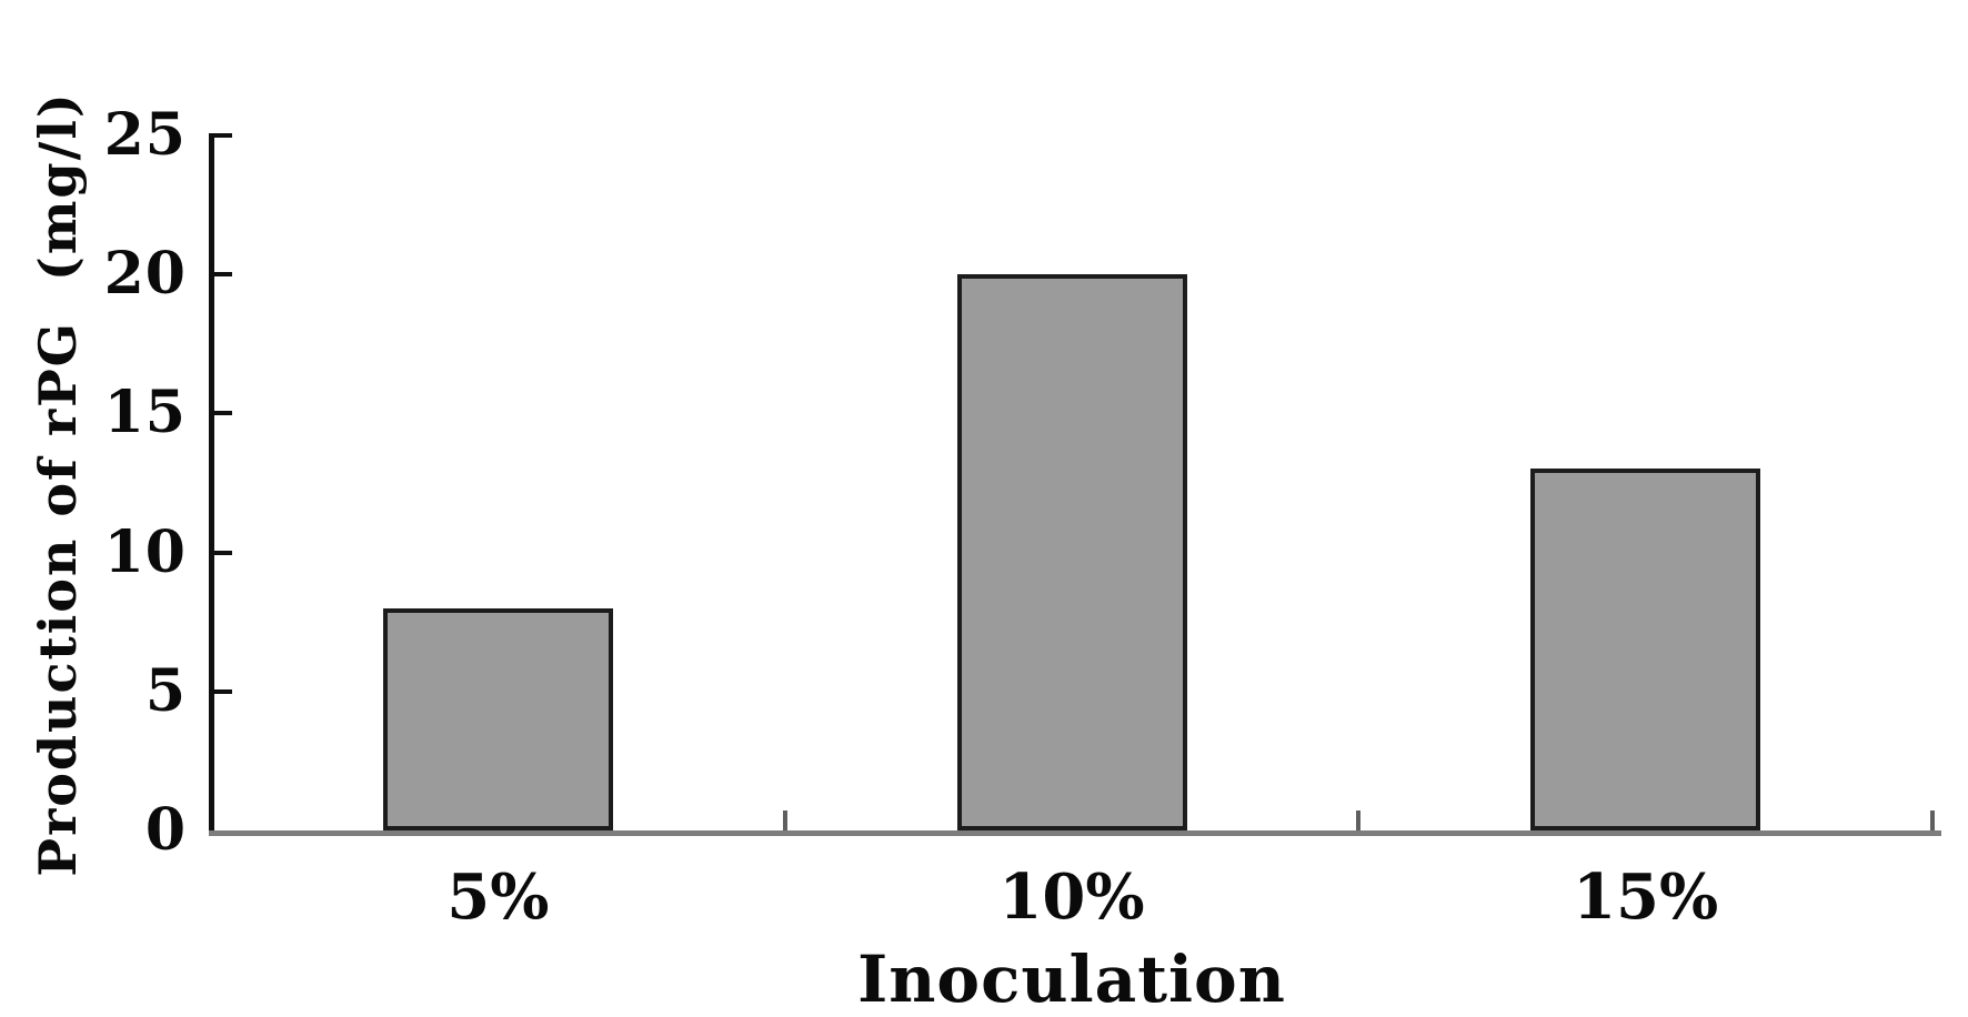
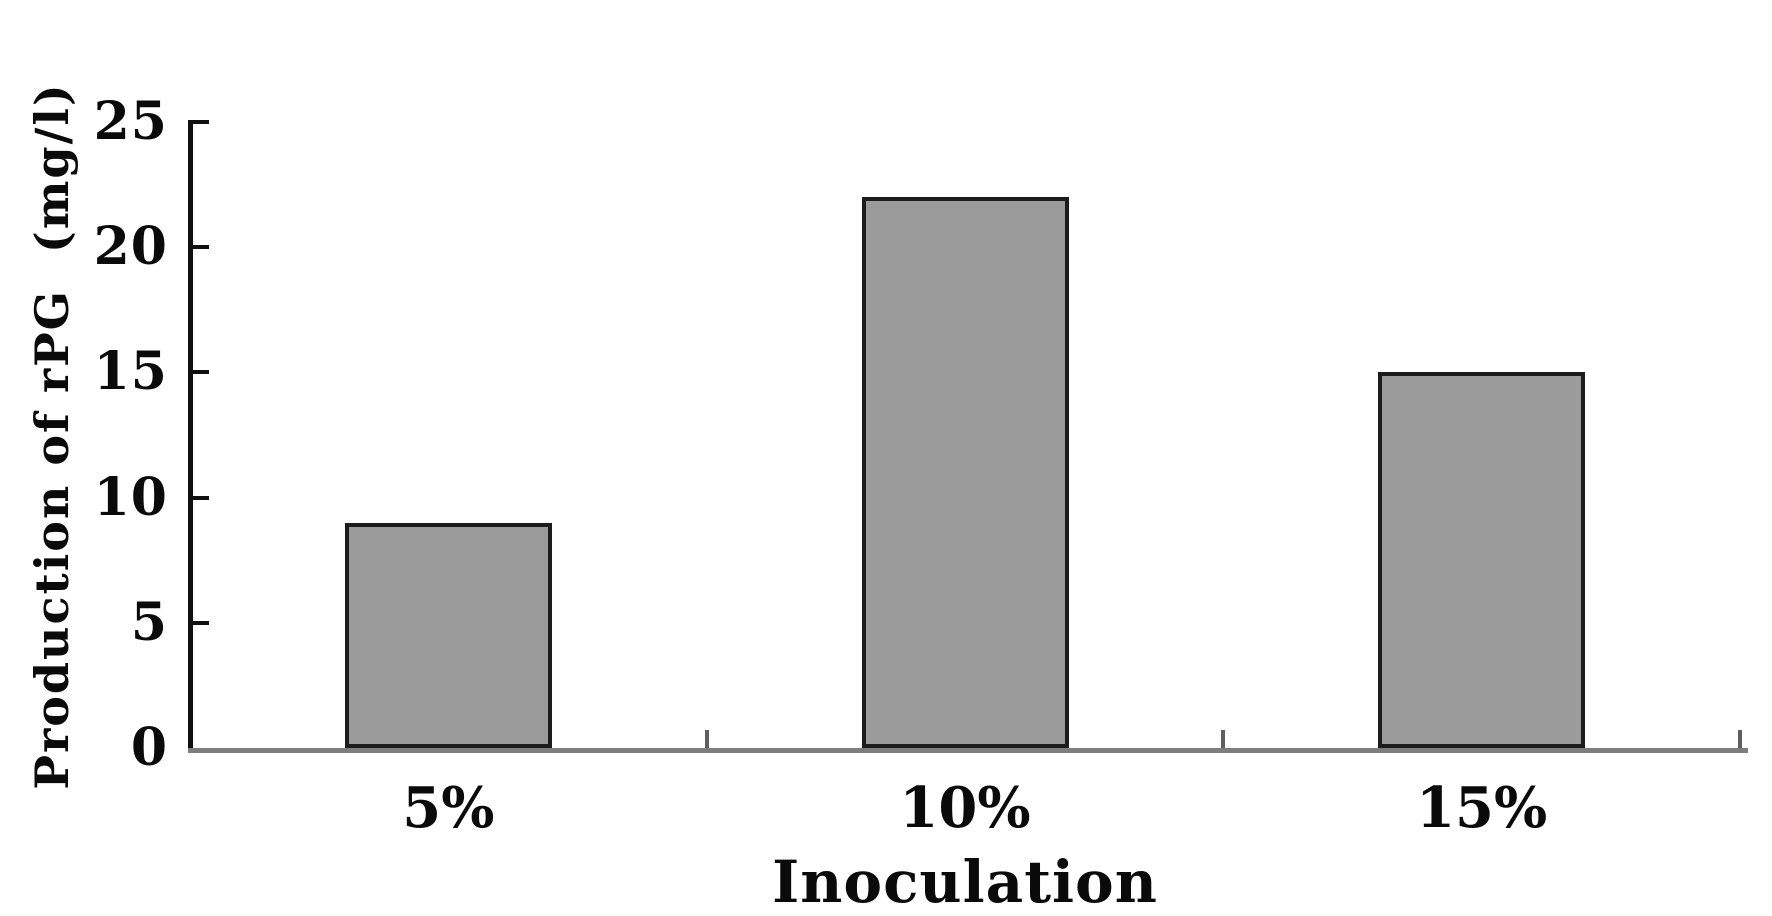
5%: 8 -> 9
10%: 20 -> 22
15%: 13 -> 15
